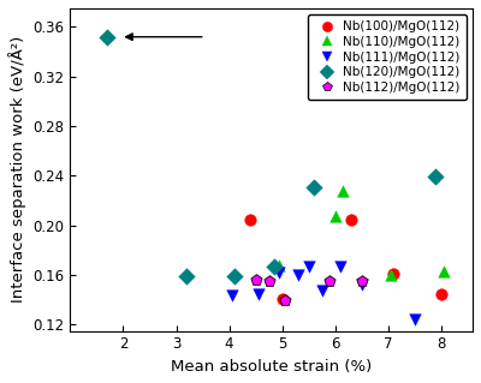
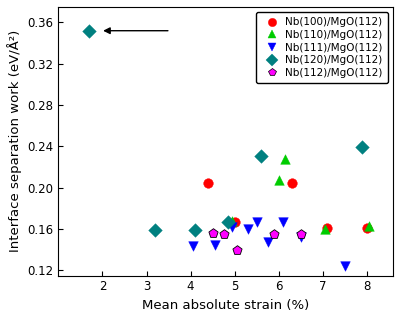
Nb(100)/MgO(112)/5: 0.141 -> 0.167
Nb(100)/MgO(112)/8: 0.145 -> 0.161
